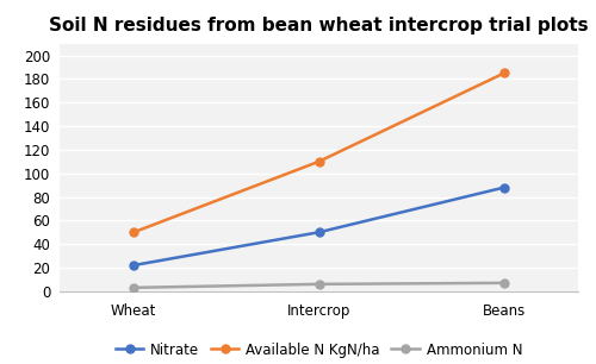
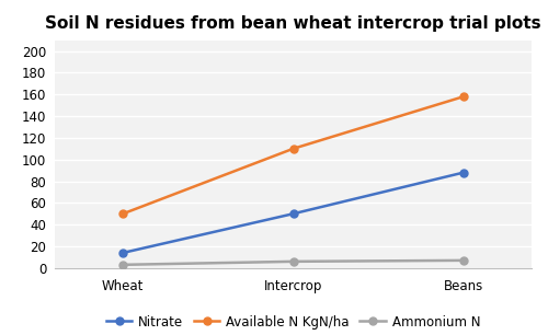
Nitrate/Wheat: 22 -> 14
Available N KgN/ha/Beans: 185 -> 158
